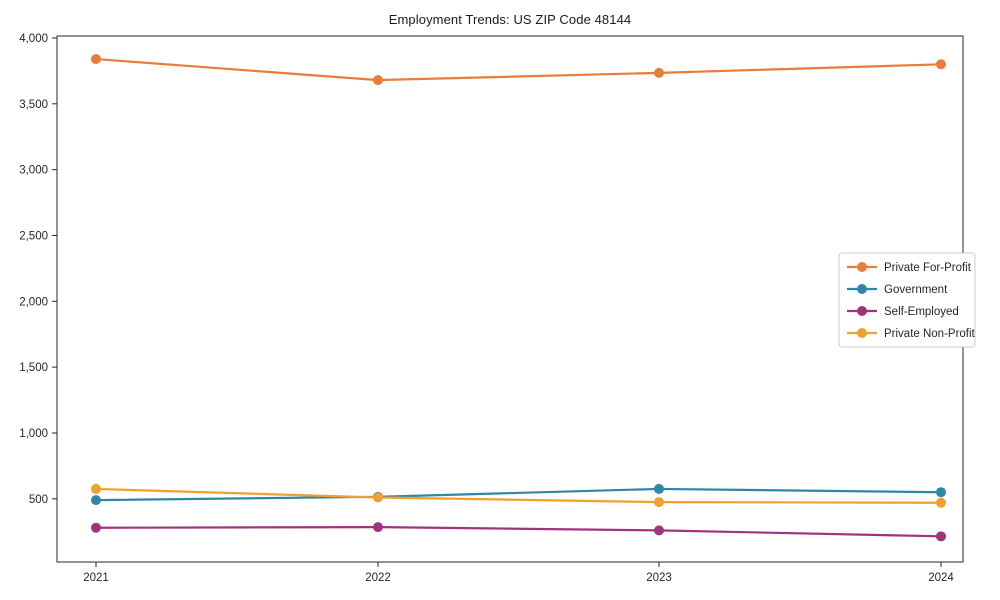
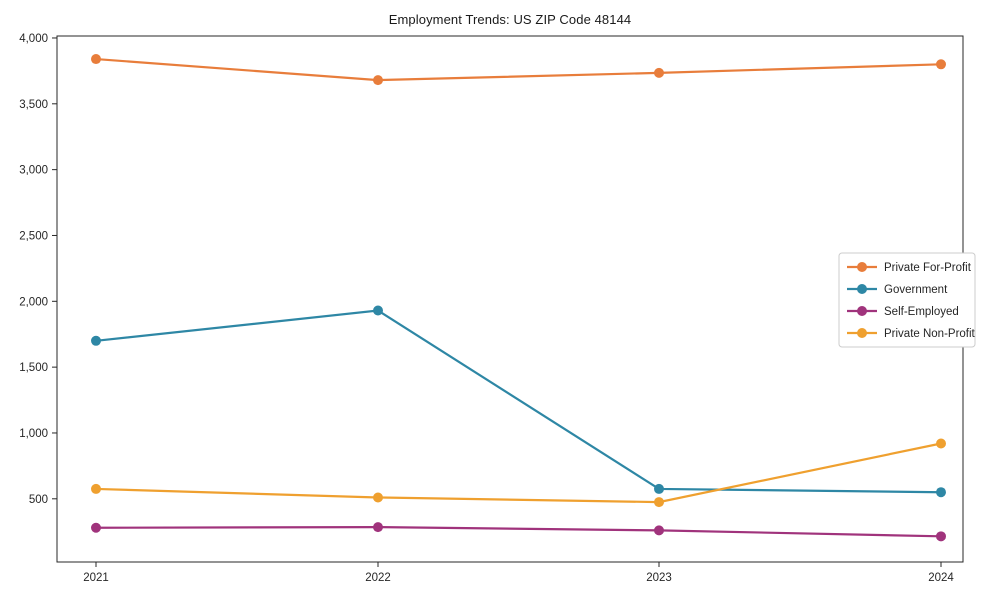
Government/2021: 490 -> 1700
Government/2022: 520 -> 1930
Private Non-Profit/2024: 470 -> 920
